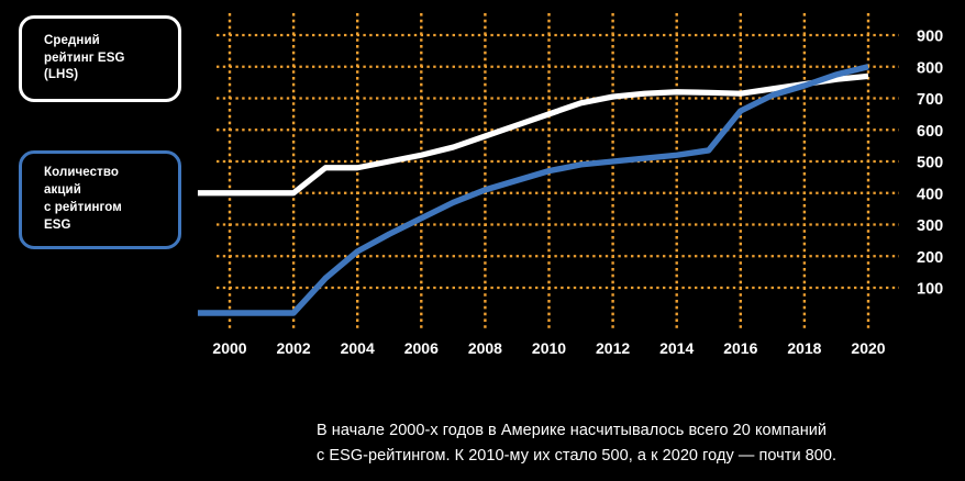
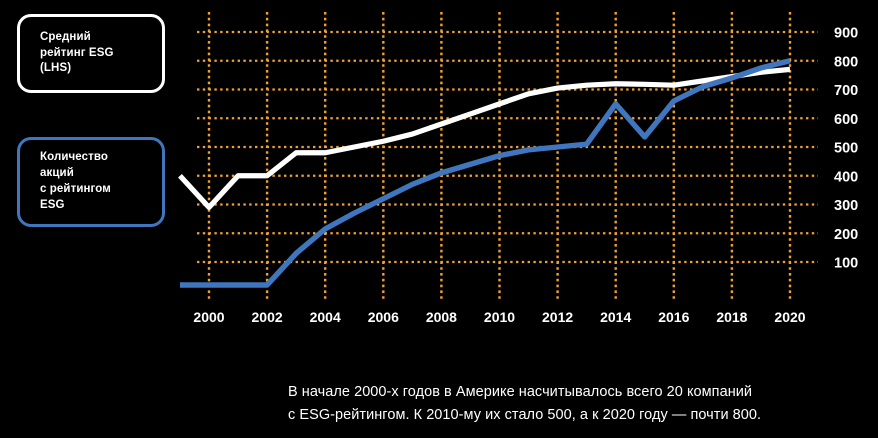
Средний рейтинг ESG (LHS)/2000: 400 -> 290
Количество акций с рейтингом ESG/2014: 520 -> 650
